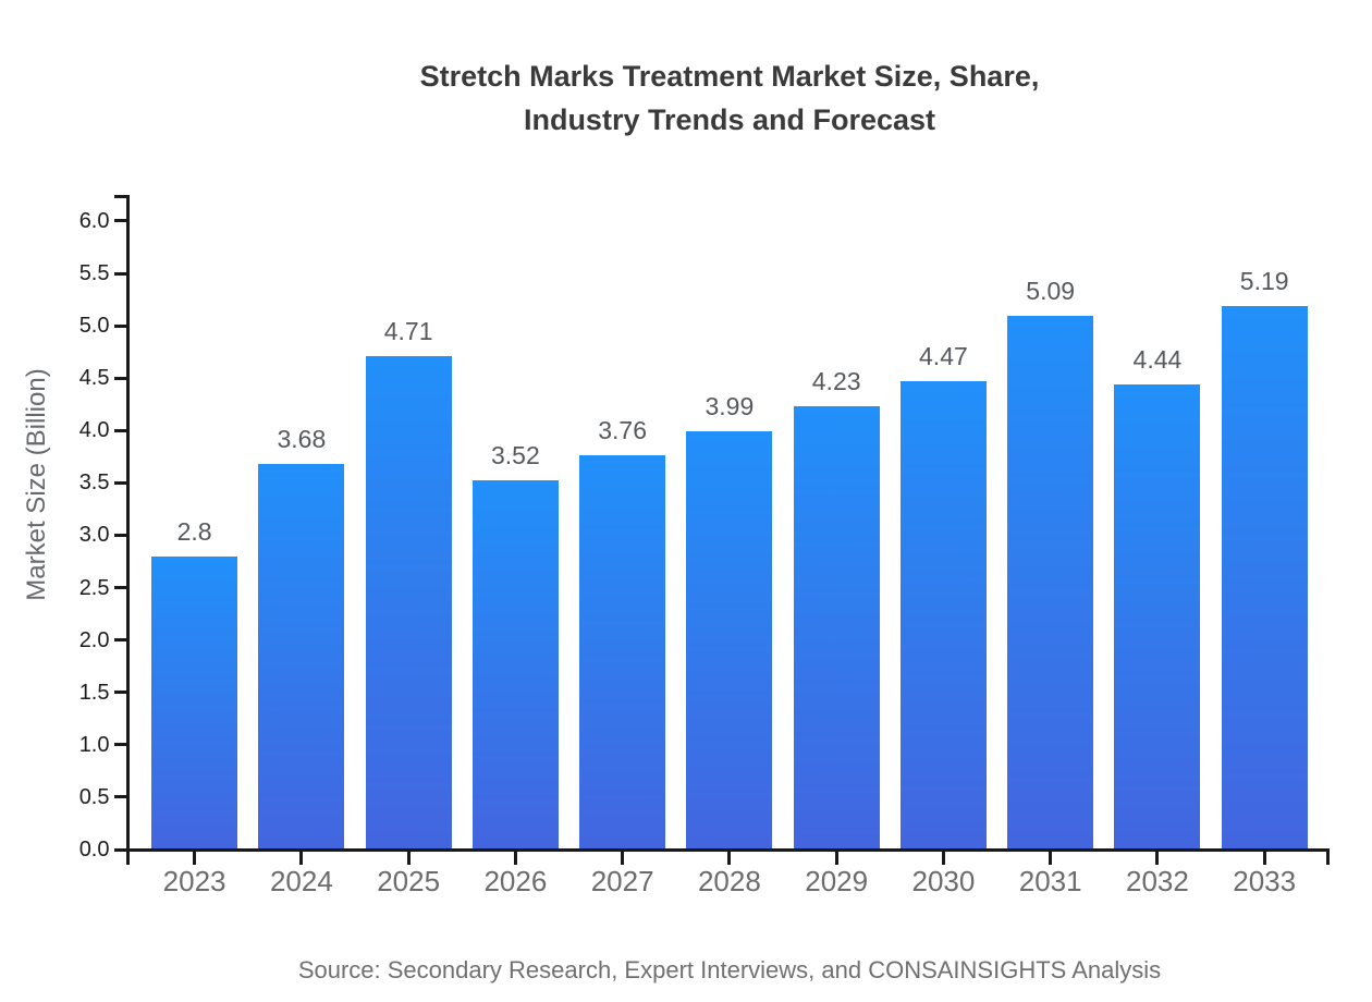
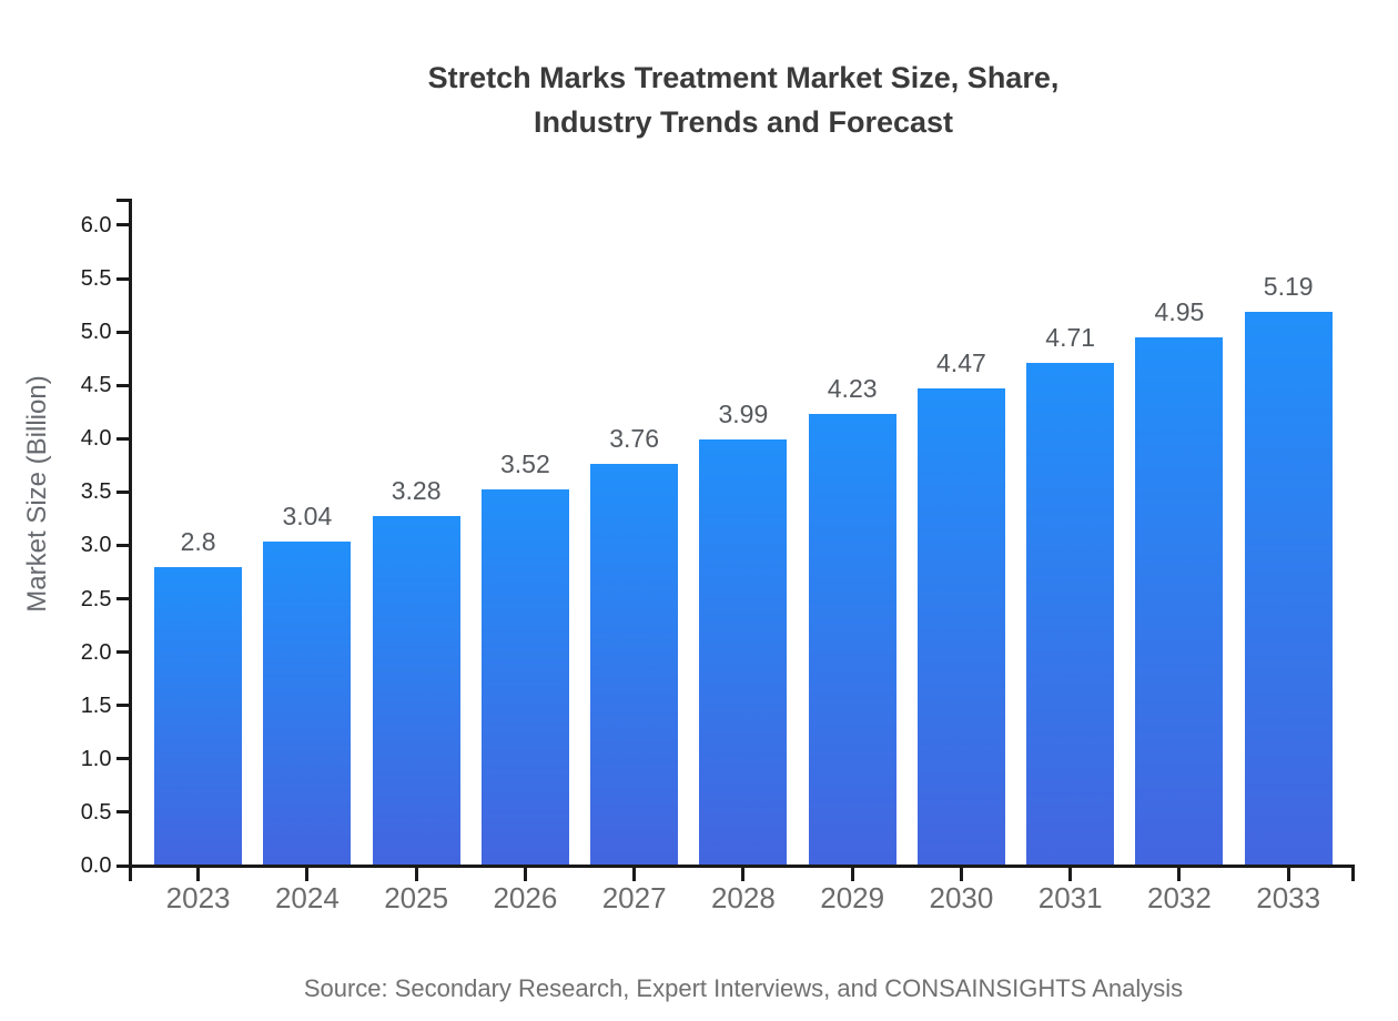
2024: 3.68 -> 3.04
2025: 4.71 -> 3.28
2031: 5.09 -> 4.71
2032: 4.44 -> 4.95
